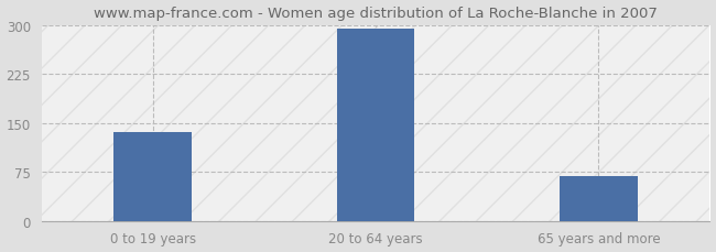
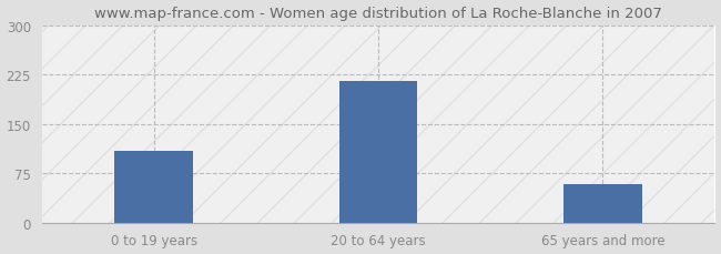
0 to 19 years: 136 -> 110
20 to 64 years: 294 -> 216
65 years and more: 68 -> 58
